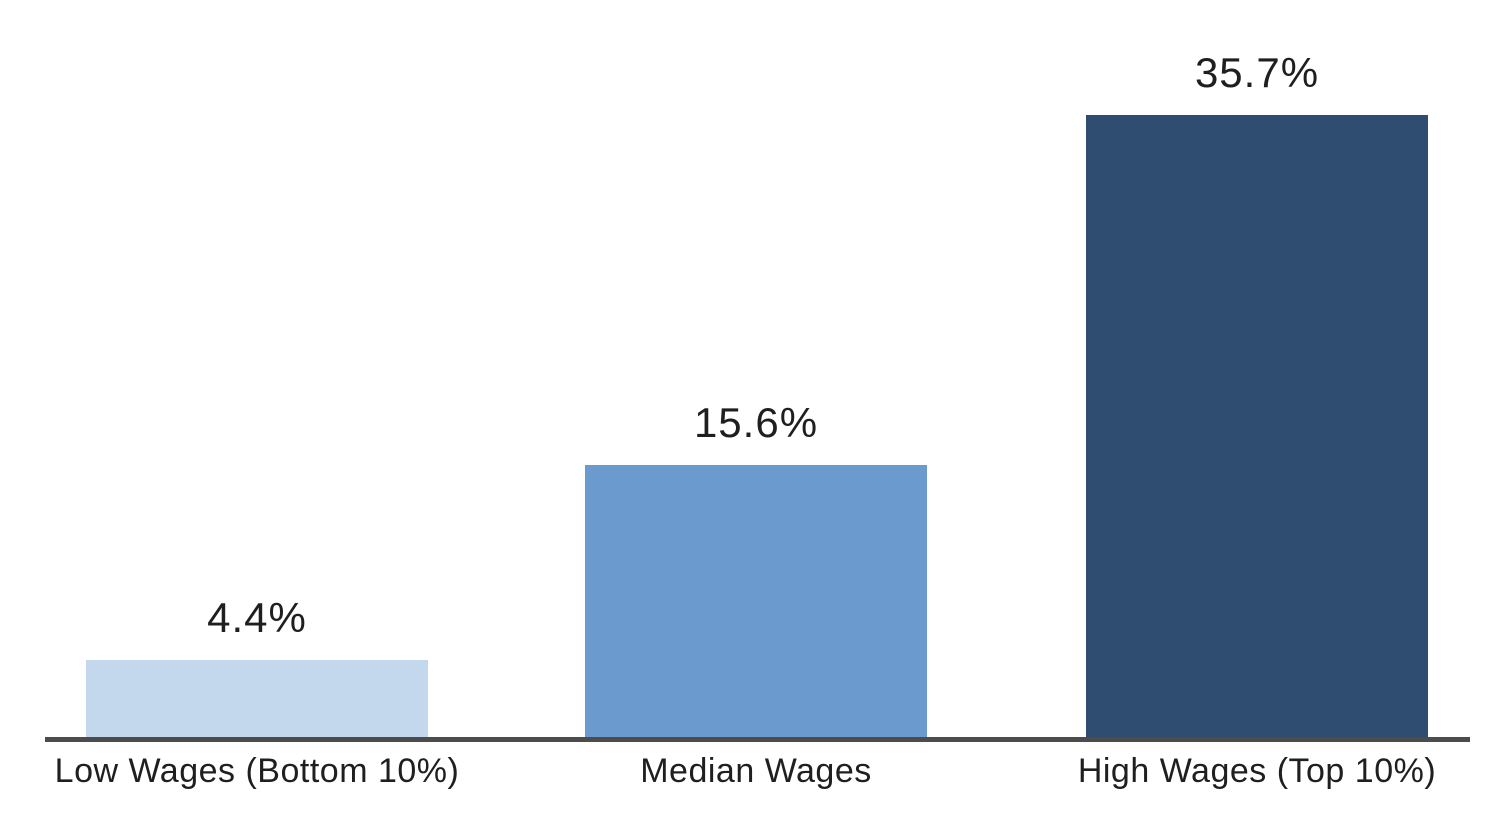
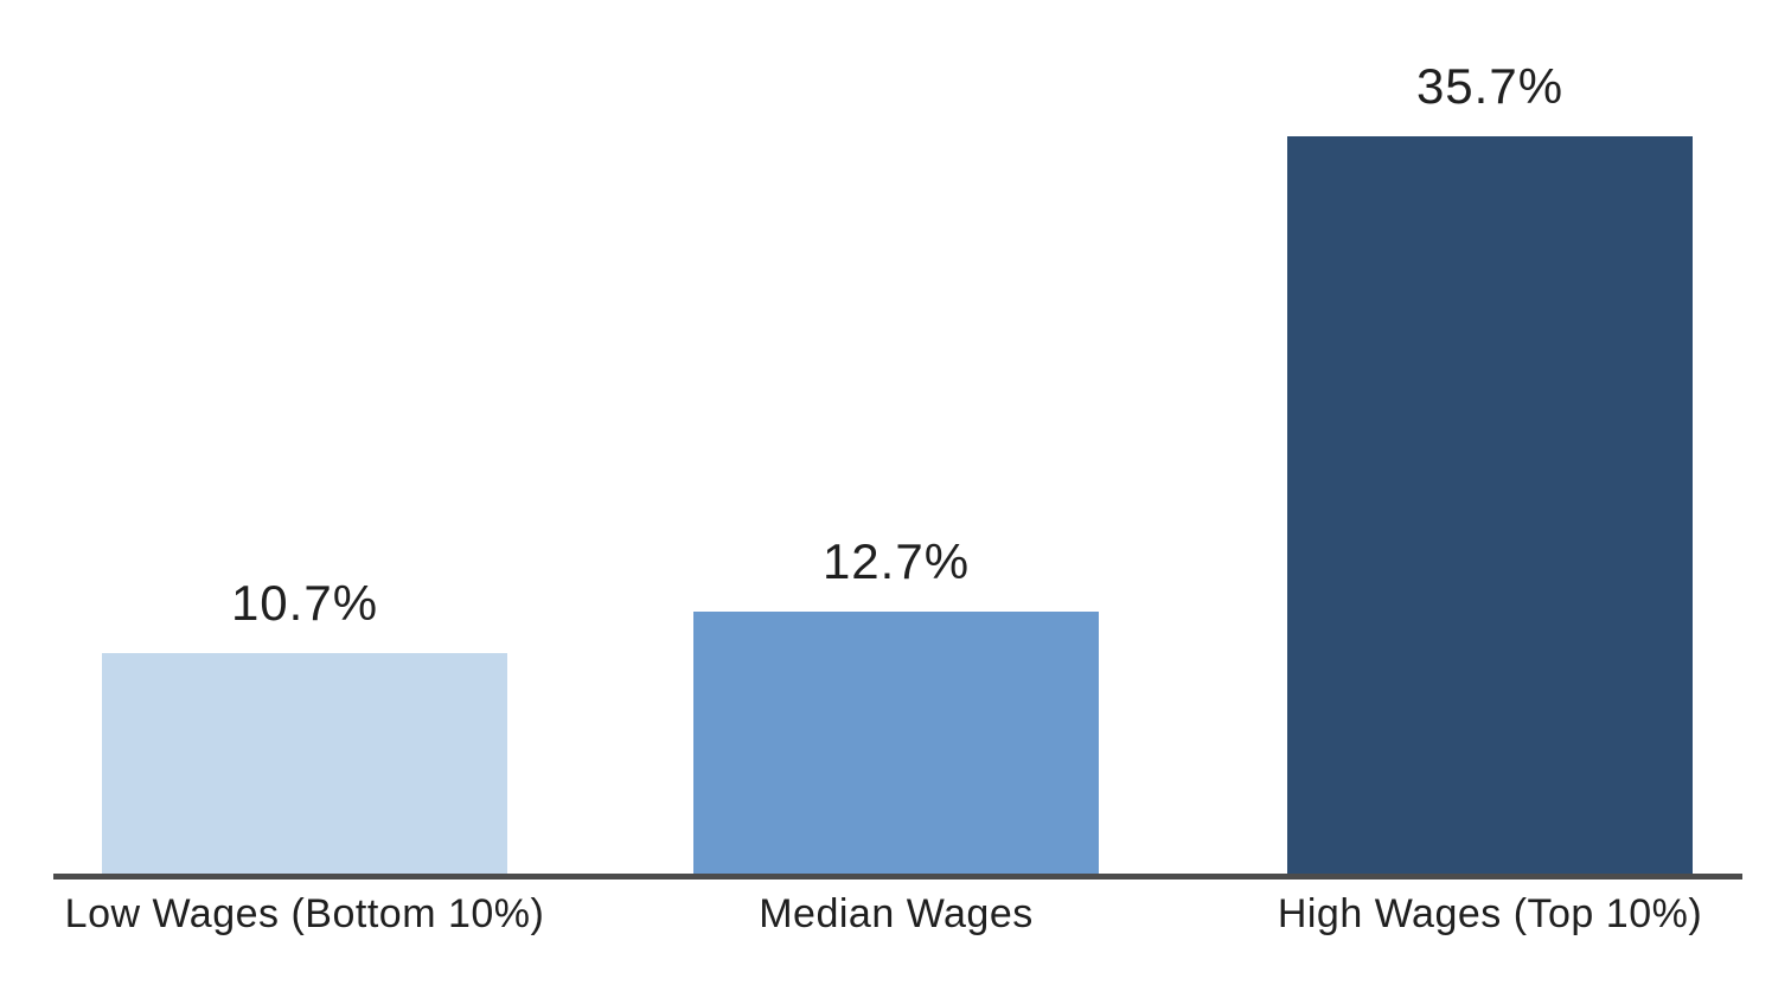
Low Wages (Bottom 10%): 4.4% -> 10.7%
Median Wages: 15.6% -> 12.7%
